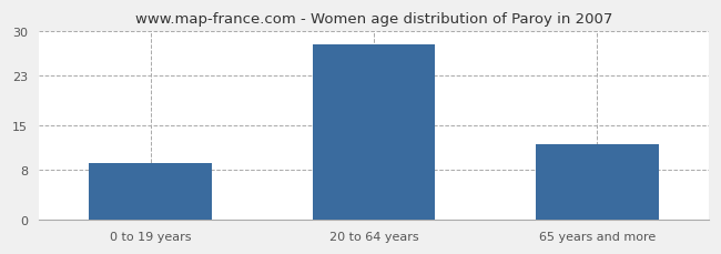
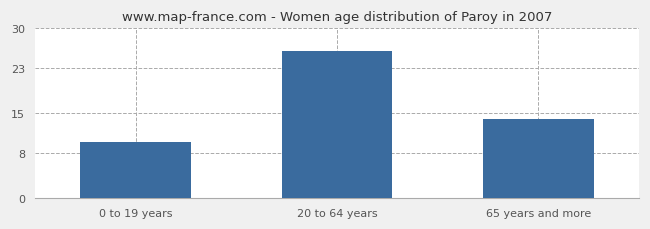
0 to 19 years: 9 -> 10
20 to 64 years: 28 -> 26
65 years and more: 12 -> 14
